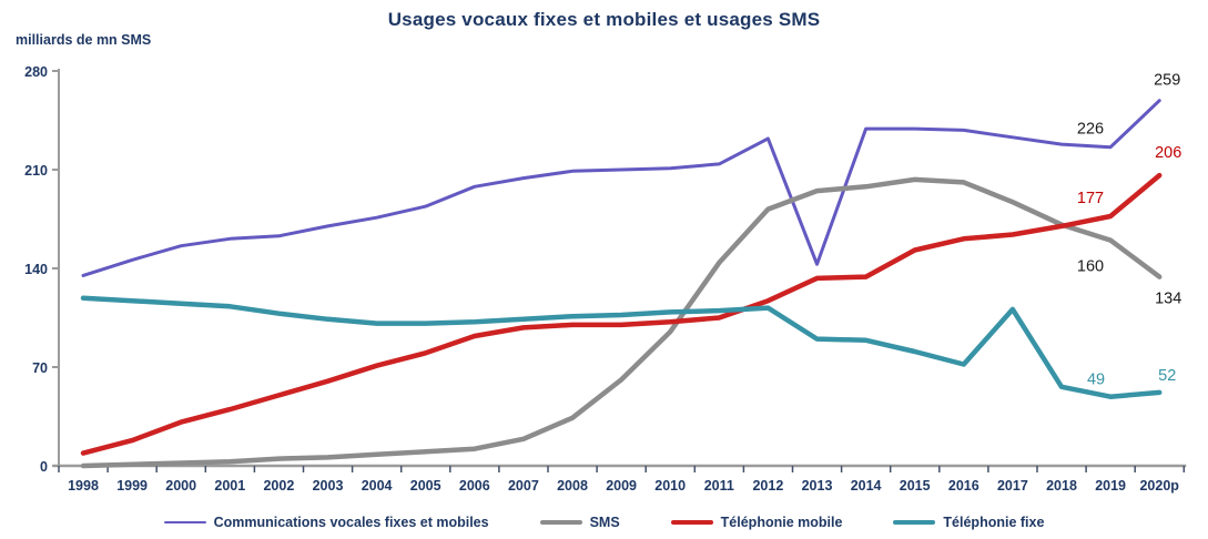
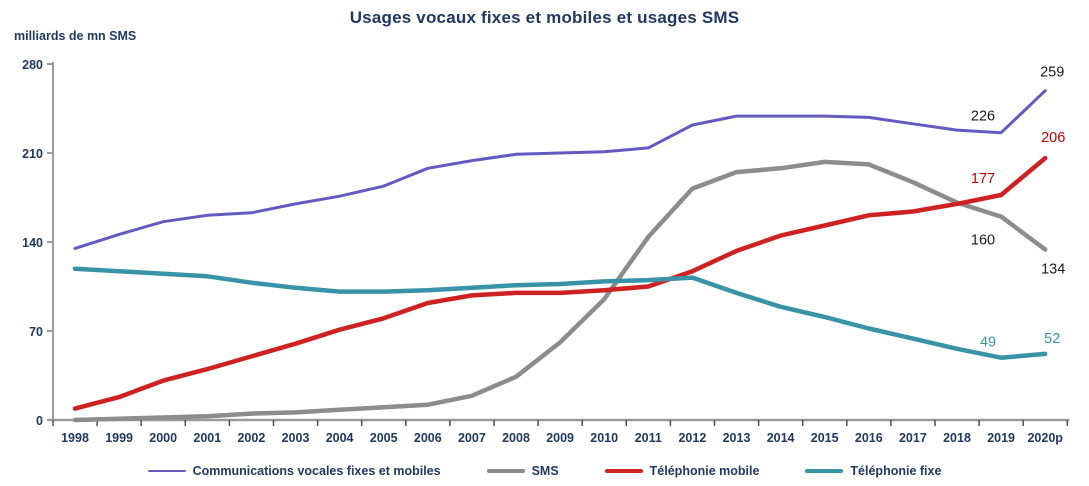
Communications vocales fixes et mobiles/2013: 143 -> 239
Téléphonie fixe/2013: 90 -> 100
Téléphonie mobile/2014: 134 -> 145
Téléphonie fixe/2017: 111 -> 64
